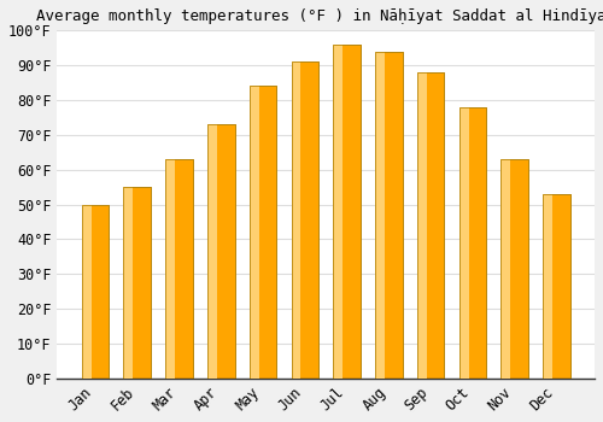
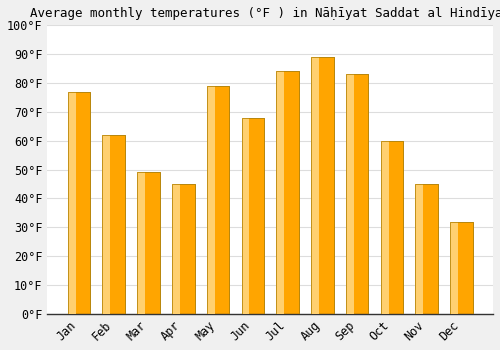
Jan: 50°F -> 77°F
Feb: 55°F -> 62°F
Mar: 63°F -> 49°F
Apr: 73°F -> 45°F
May: 84°F -> 79°F
Jun: 91°F -> 68°F
Jul: 96°F -> 84°F
Aug: 94°F -> 89°F
Sep: 88°F -> 83°F
Oct: 78°F -> 60°F
Nov: 63°F -> 45°F
Dec: 53°F -> 32°F
